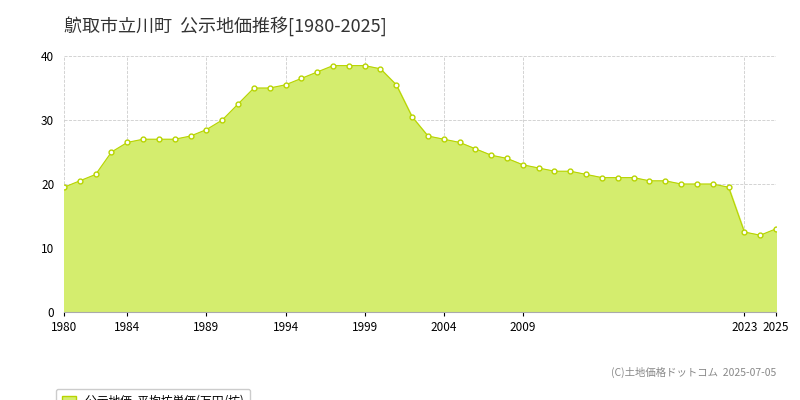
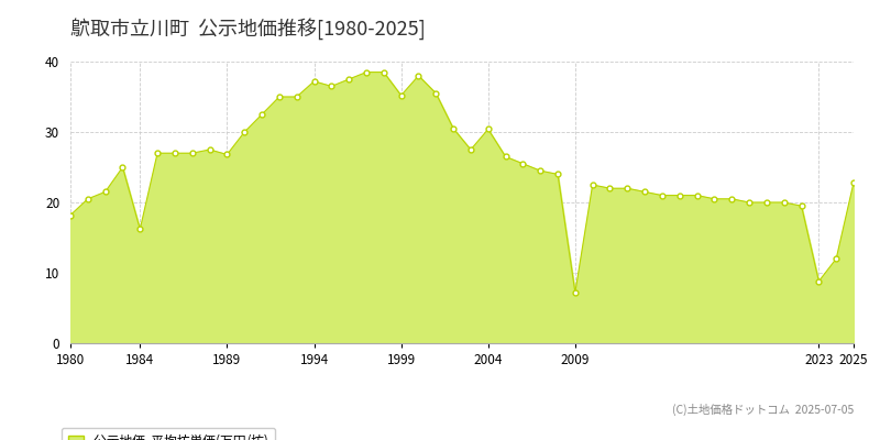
1980: 19.5 -> 18.2
1984: 26.5 -> 16.2
1989: 28.5 -> 26.8
1994: 35.5 -> 37.2
1999: 38.5 -> 35.2
2004: 27.0 -> 30.4
2009: 23.0 -> 7.2
2023: 12.5 -> 8.8
2025: 13.0 -> 22.8
